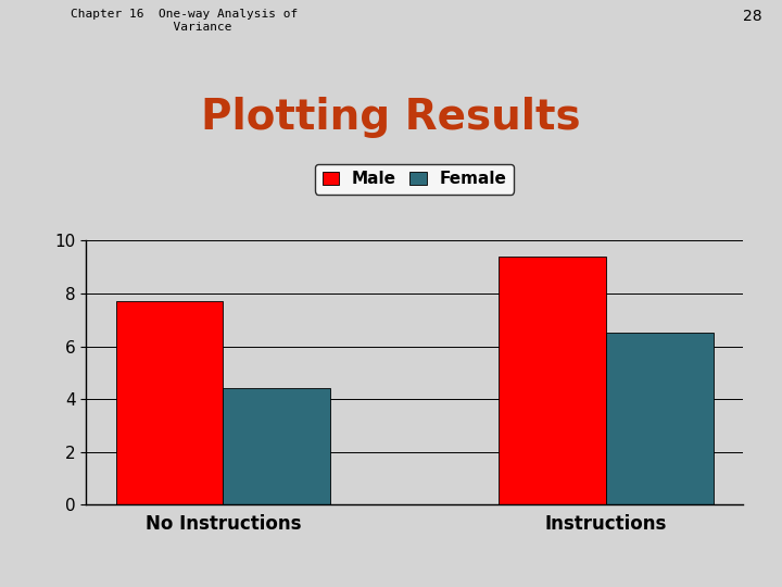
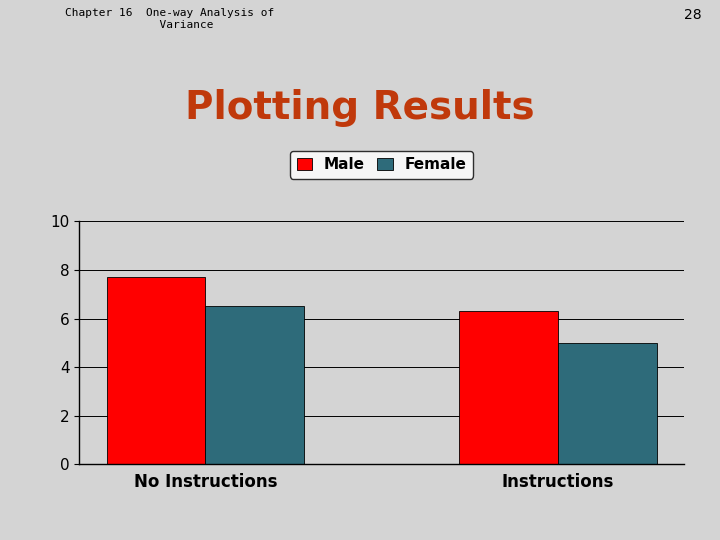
Female/No Instructions: 4.4 -> 6.5
Male/Instructions: 9.4 -> 6.3
Female/Instructions: 6.5 -> 5.0
